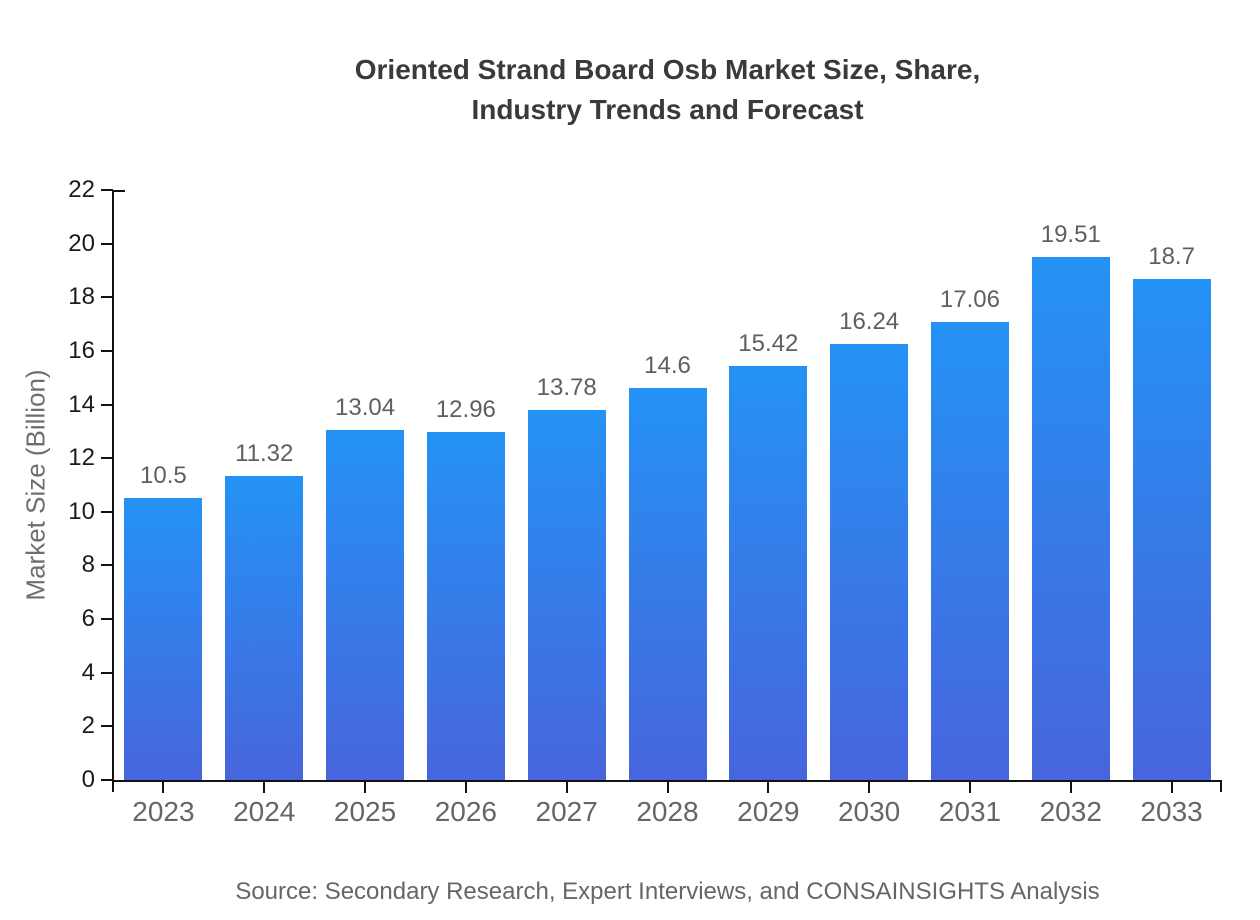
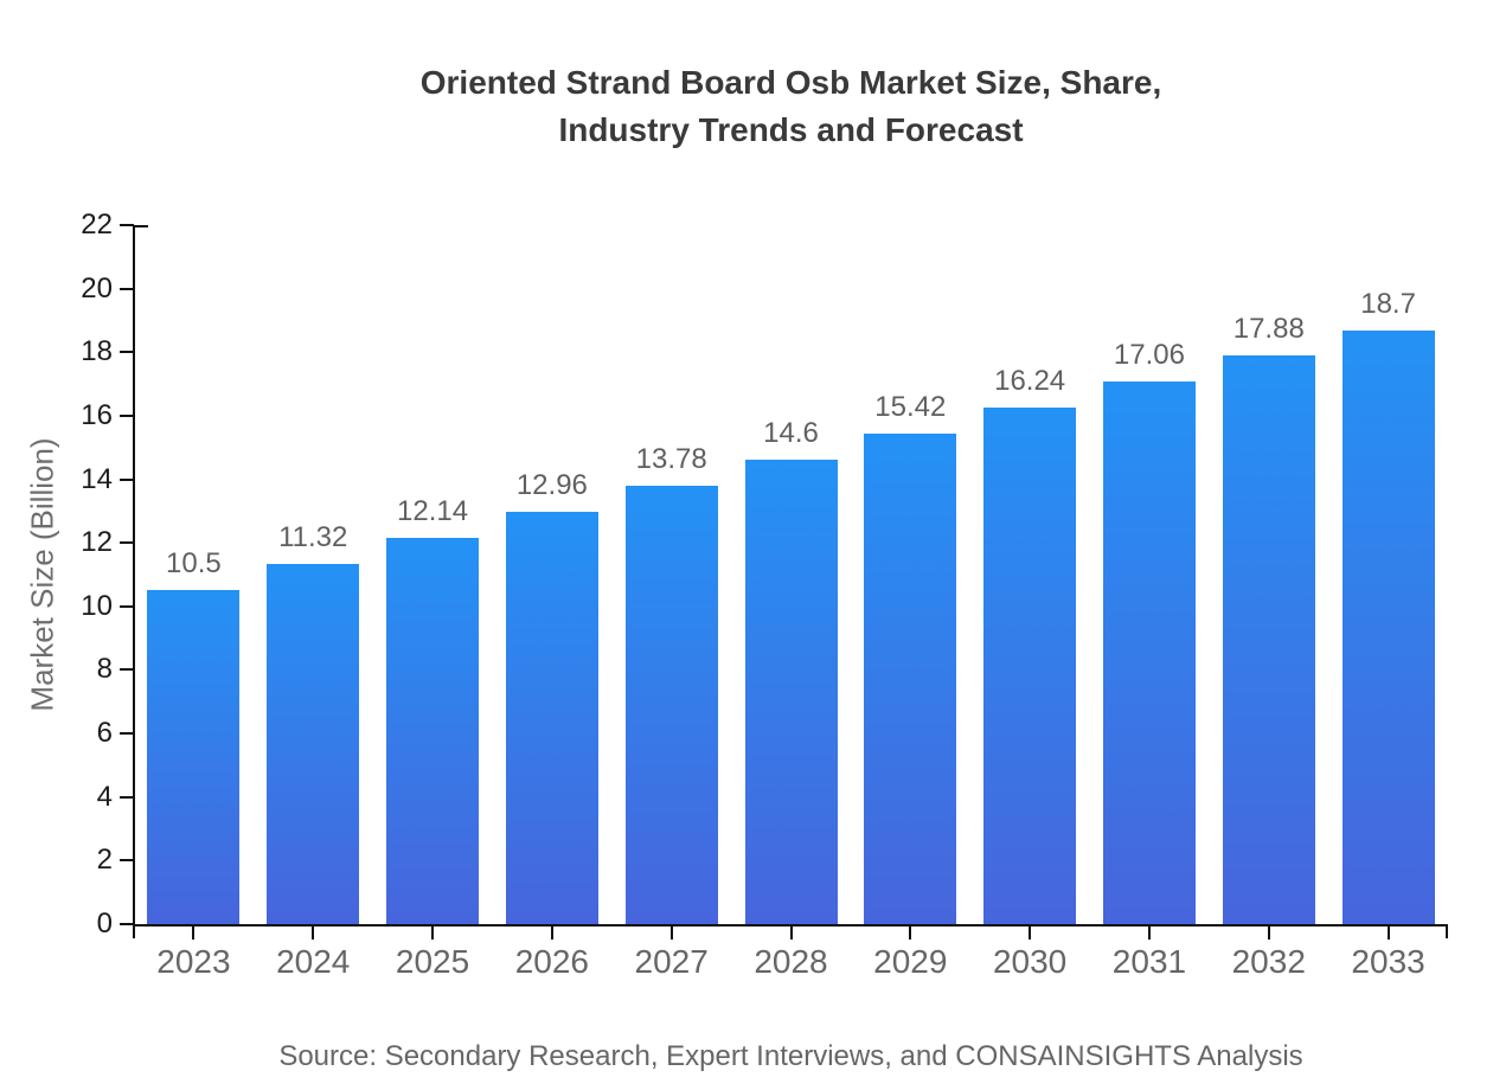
2025: 13.04 -> 12.14
2032: 19.51 -> 17.88
